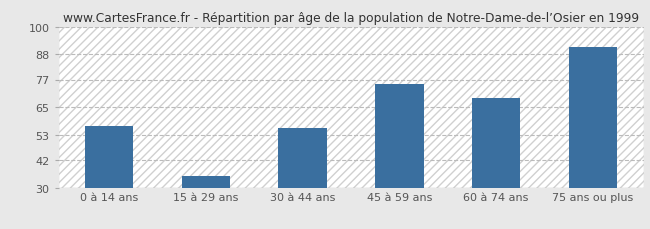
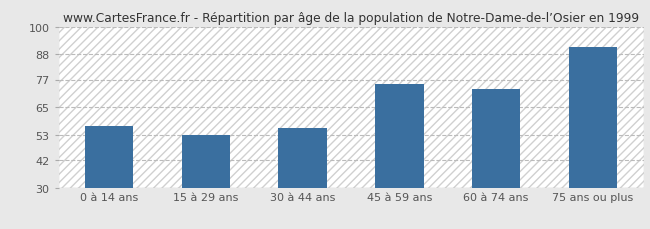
15 à 29 ans: 35 -> 53
60 à 74 ans: 69 -> 73
